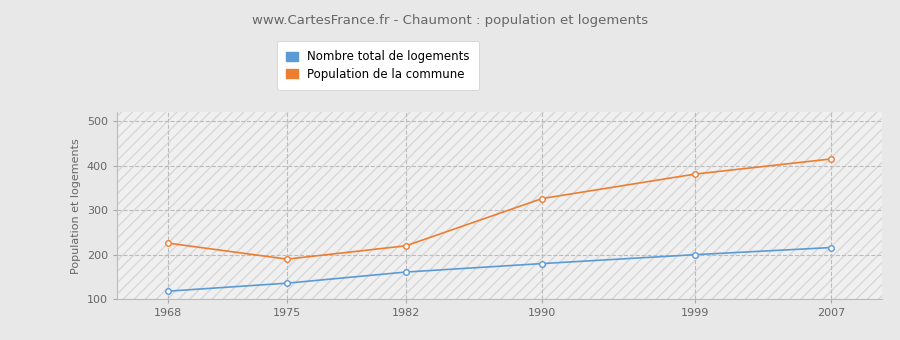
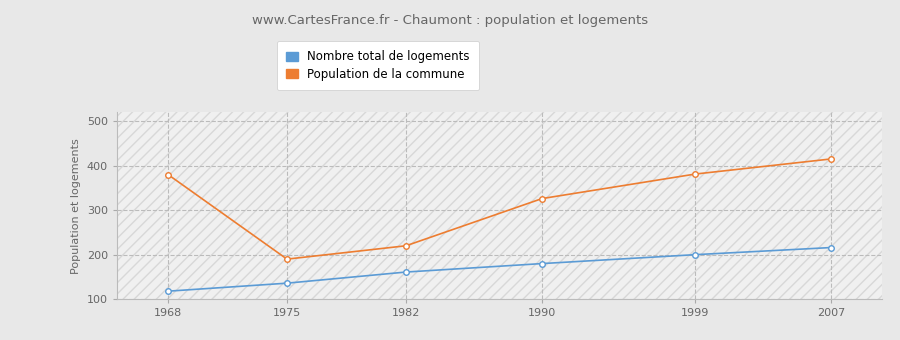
Population de la commune/1968: 226 -> 380
